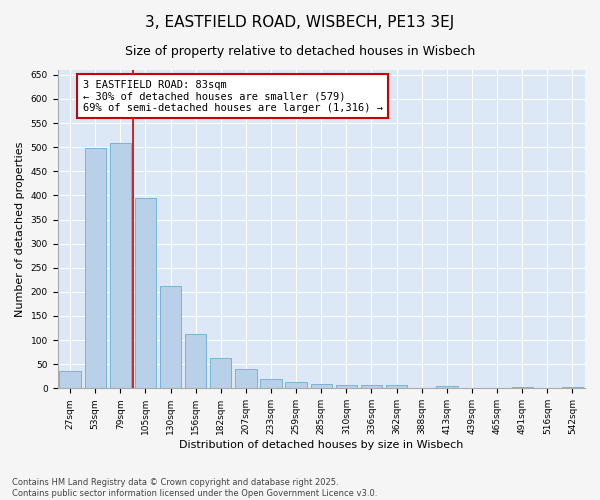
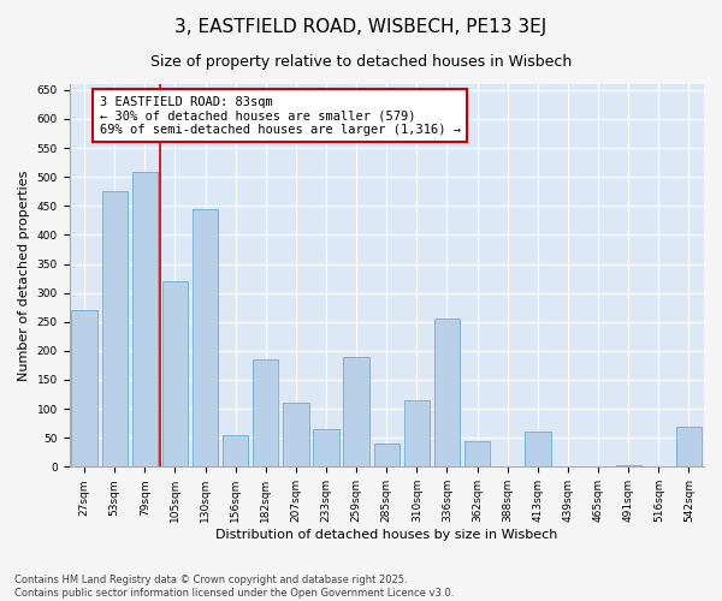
27sqm: 35 -> 270
53sqm: 499 -> 475
105sqm: 395 -> 320
130sqm: 213 -> 445
156sqm: 112 -> 55
182sqm: 63 -> 185
207sqm: 41 -> 110
233sqm: 19 -> 65
259sqm: 14 -> 190
285sqm: 10 -> 40
310sqm: 7 -> 115
336sqm: 7 -> 255
362sqm: 6 -> 45
413sqm: 5 -> 60
542sqm: 2 -> 70
